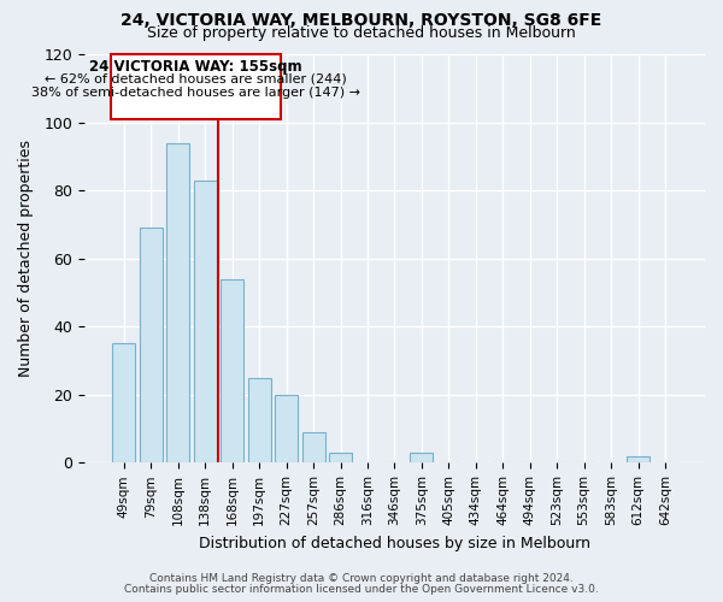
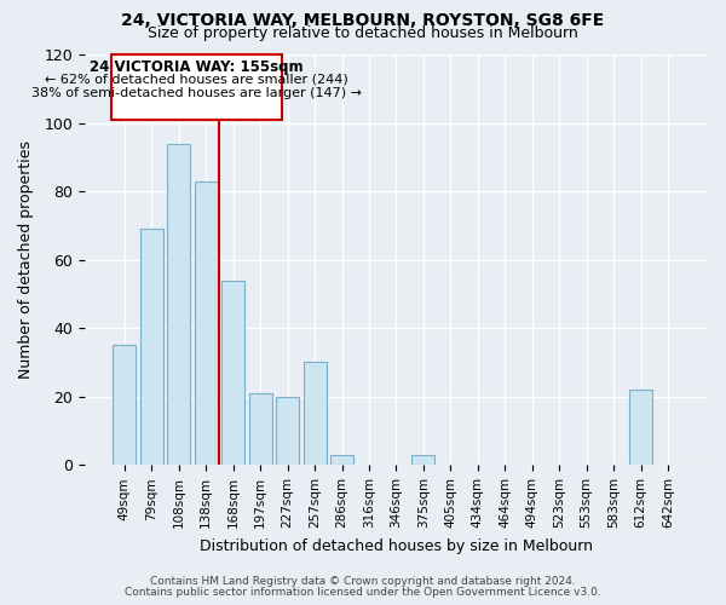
197sqm: 25 -> 21
257sqm: 9 -> 30
612sqm: 2 -> 22
